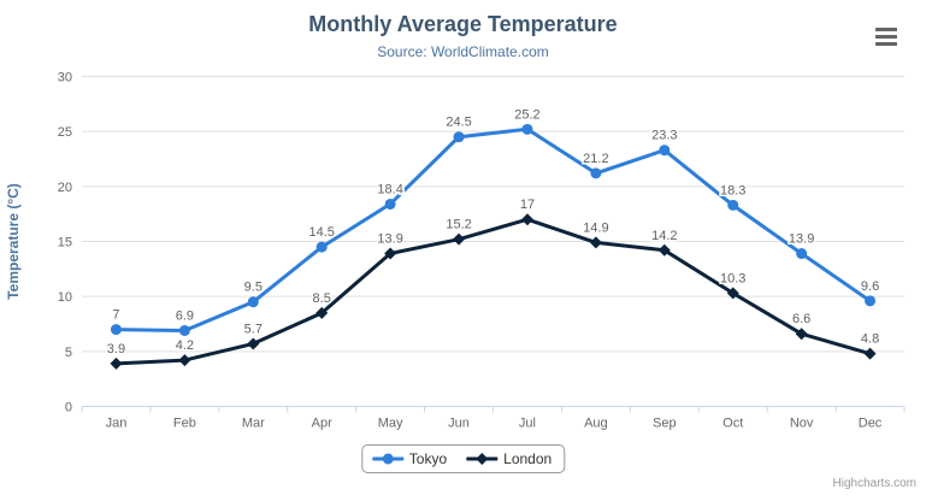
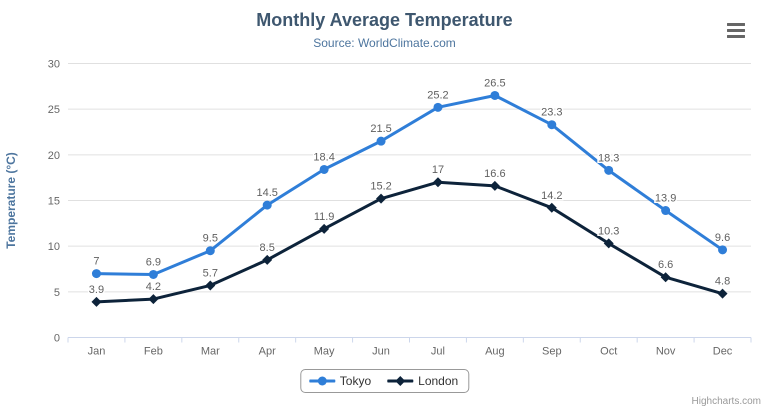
London/May: 13.9 -> 11.9
Tokyo/Jun: 24.5 -> 21.5
Tokyo/Aug: 21.2 -> 26.5
London/Aug: 14.9 -> 16.6
